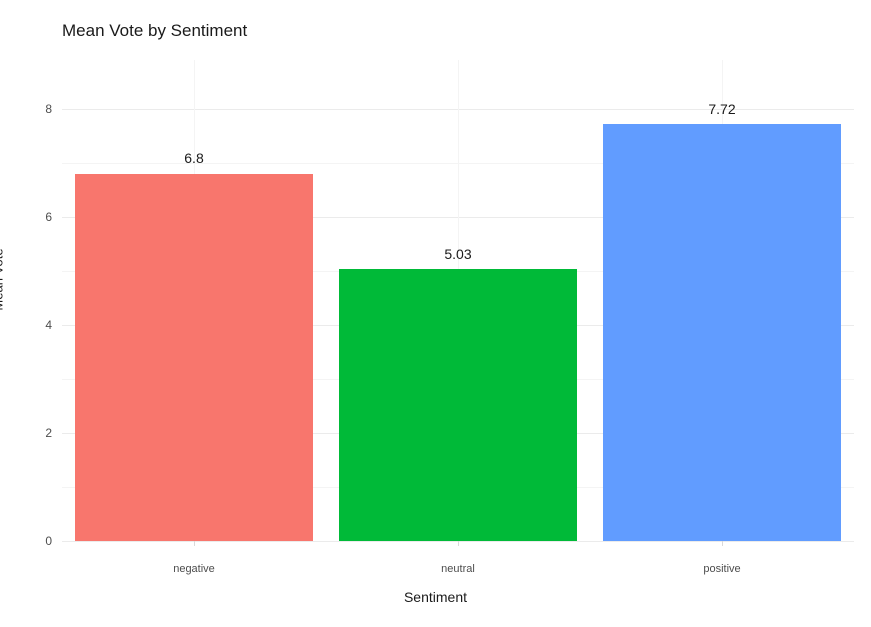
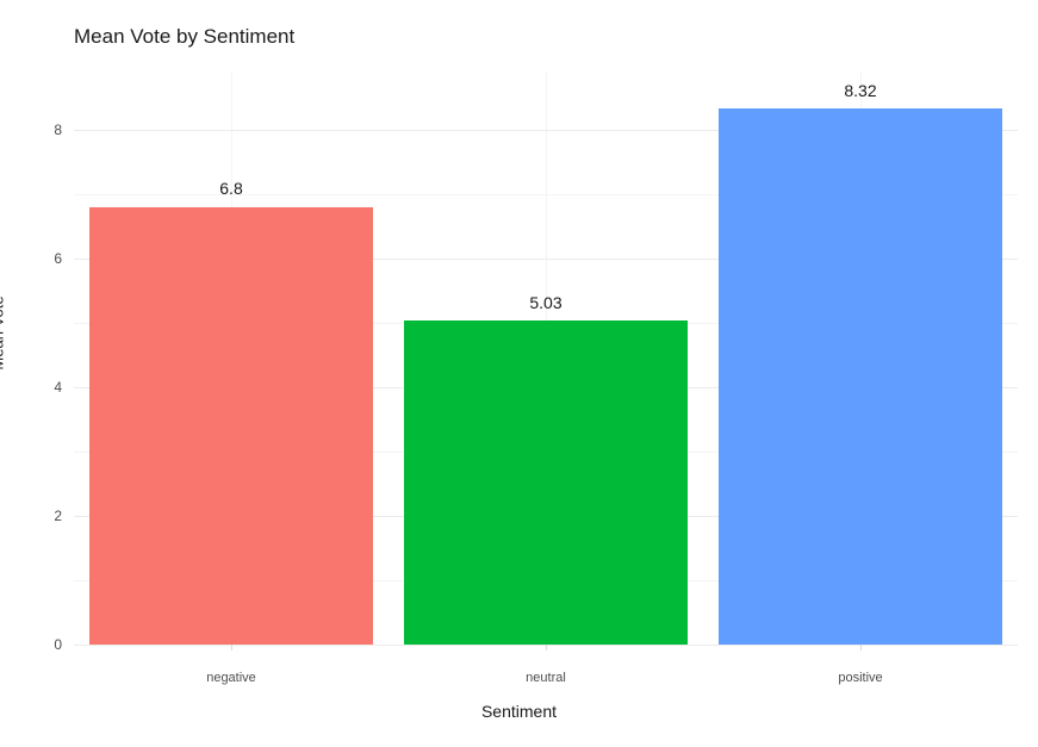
positive: 7.72 -> 8.32
